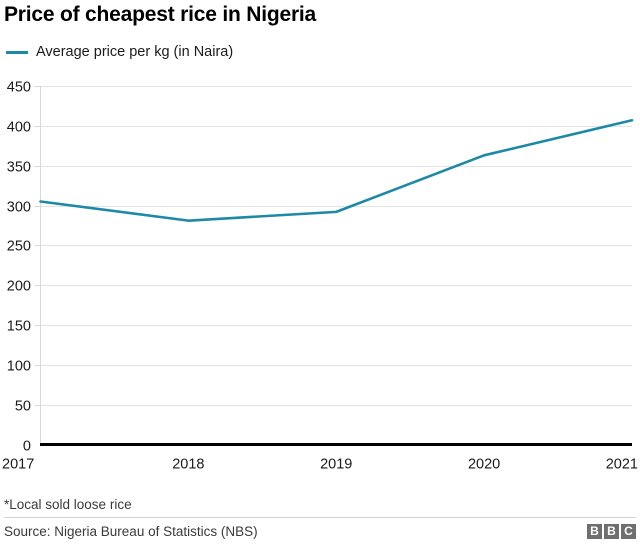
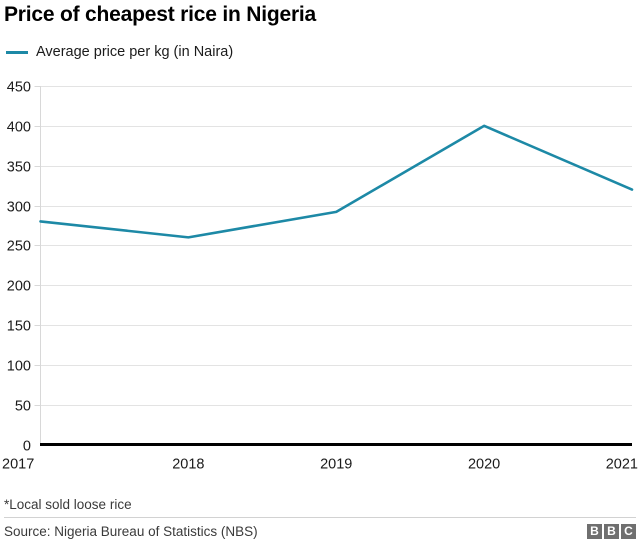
2017: 300 -> 280
2018: 280 -> 260
2020: 360 -> 400
2021: 410 -> 320
